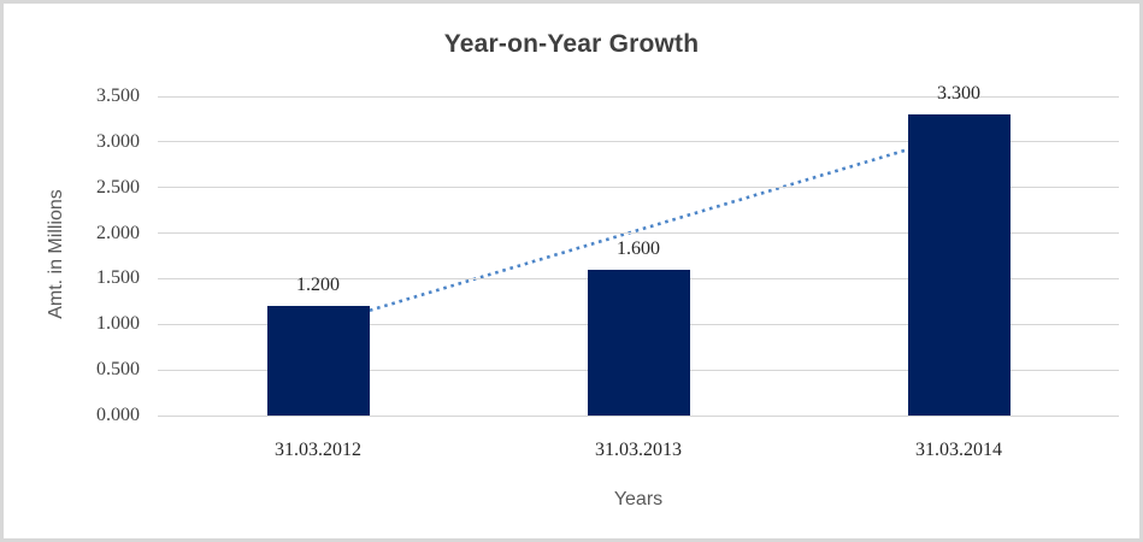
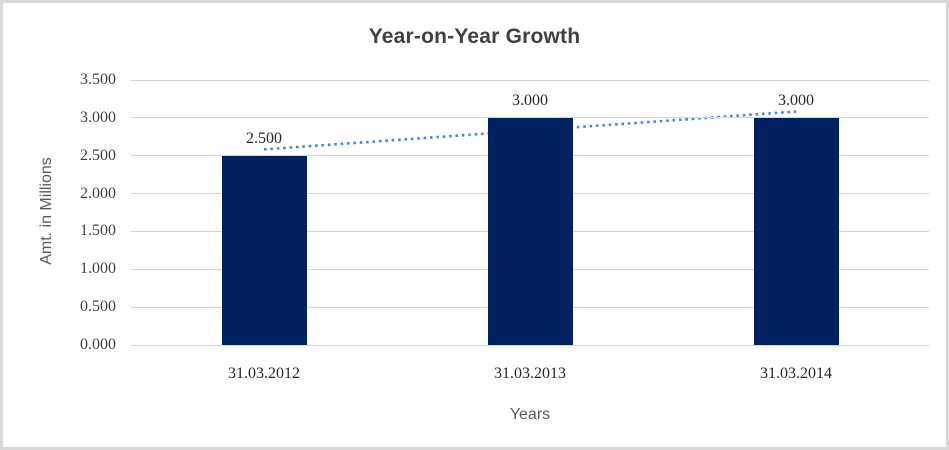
31.03.2012: 1.200 -> 2.500
31.03.2013: 1.600 -> 3.000
31.03.2014: 3.300 -> 3.000
